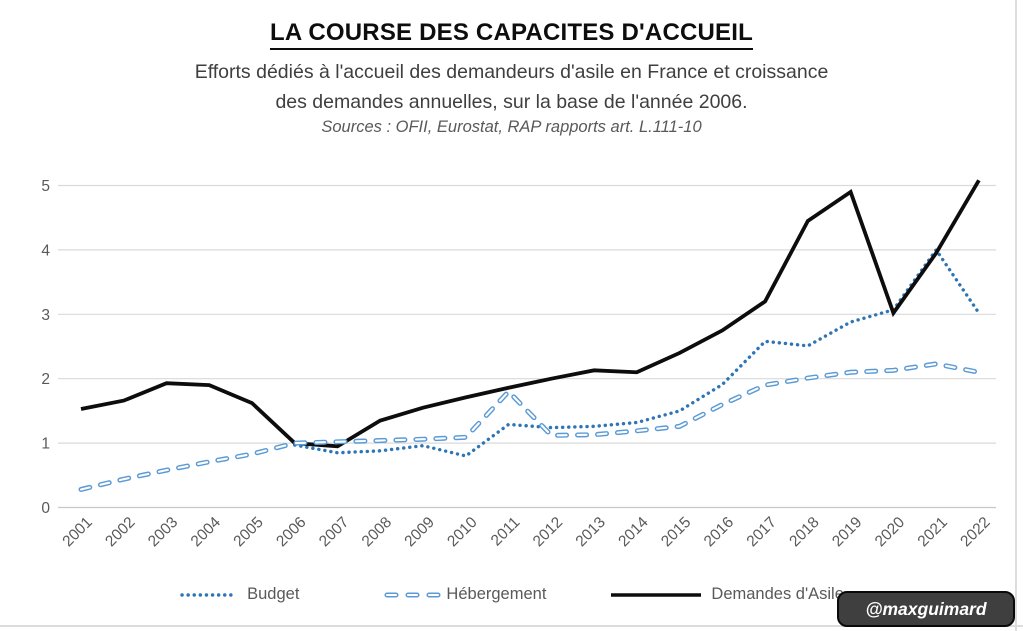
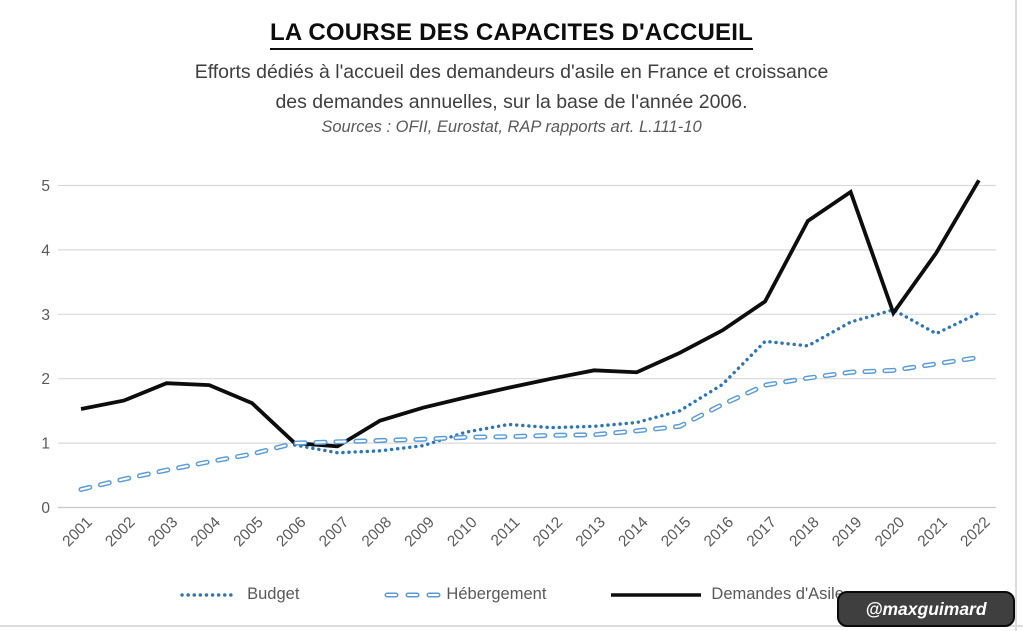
Budget/2010: 0.8 -> 1.2
Hébergement/2011: 1.8 -> 1.1
Budget/2021: 4.0 -> 2.7
Hébergement/2022: 2.1 -> 2.3
